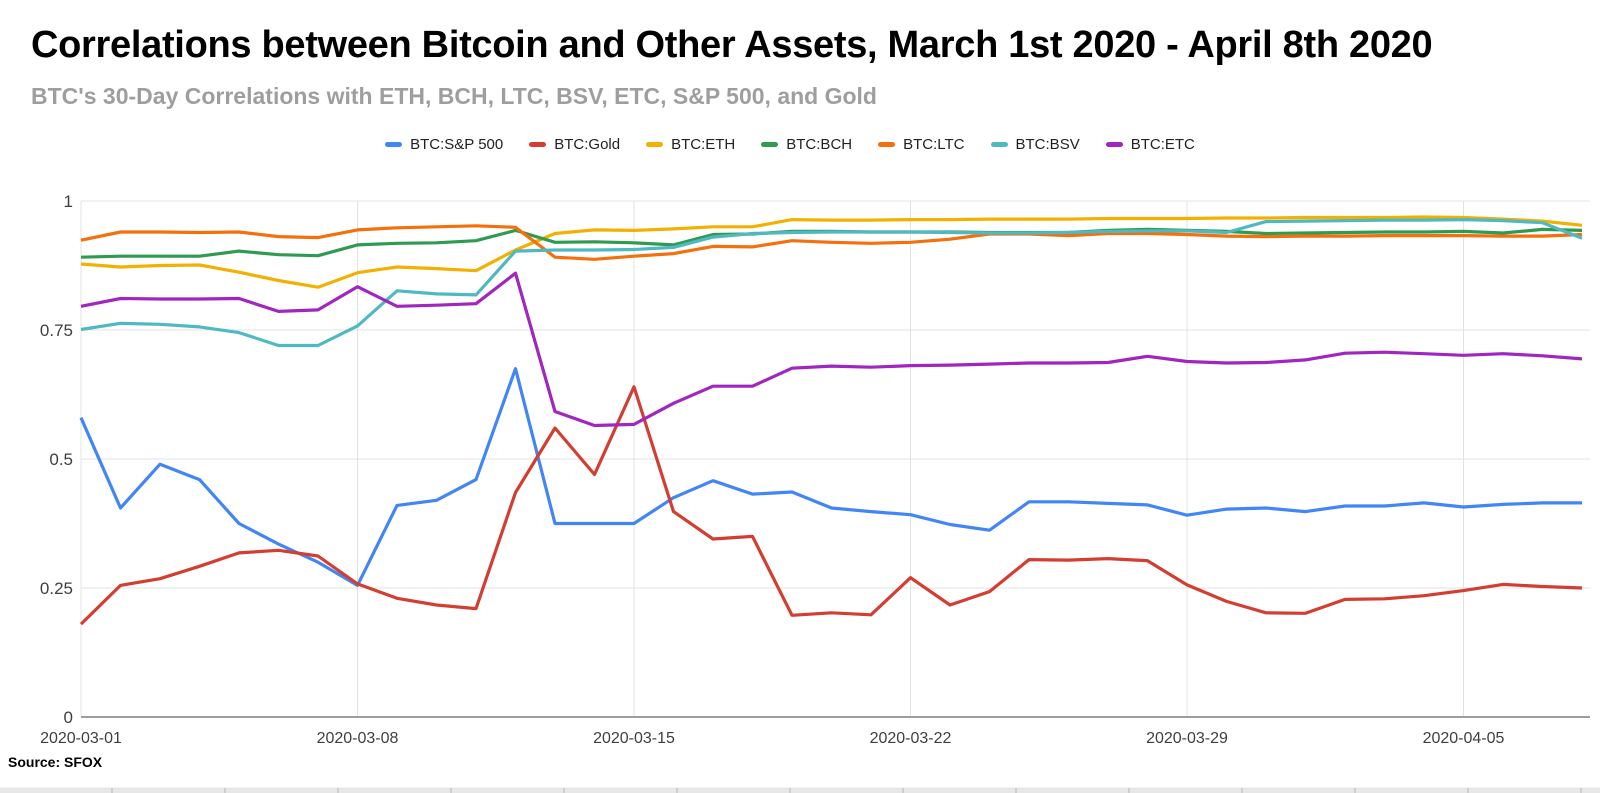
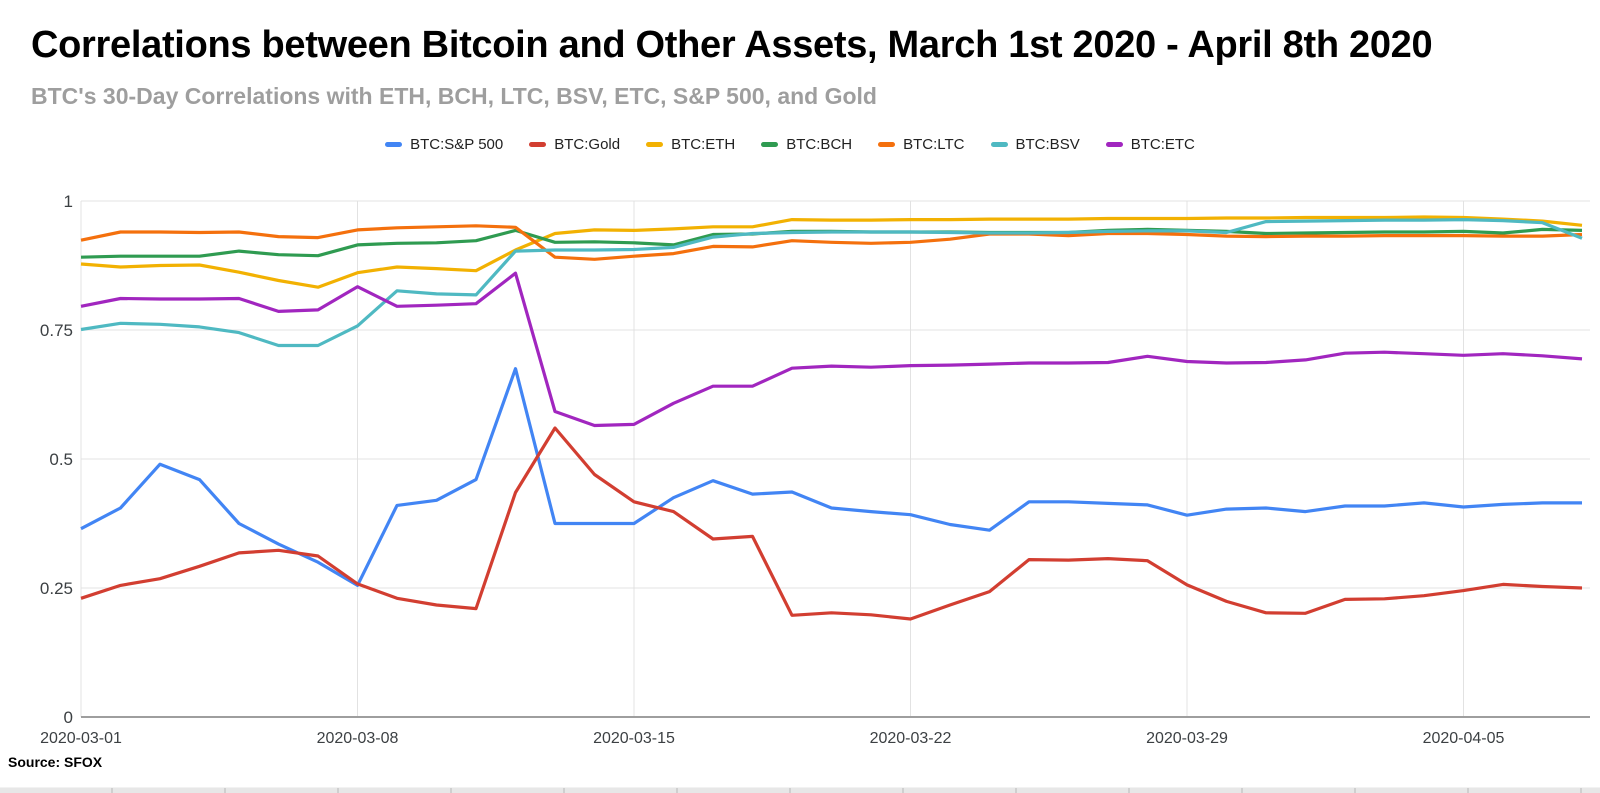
BTC:S&P 500/2020-03-01: 0.58 -> 0.36
BTC:Gold/2020-03-01: 0.18 -> 0.23
BTC:Gold/2020-03-15: 0.64 -> 0.42
BTC:Gold/2020-03-22: 0.27 -> 0.19
